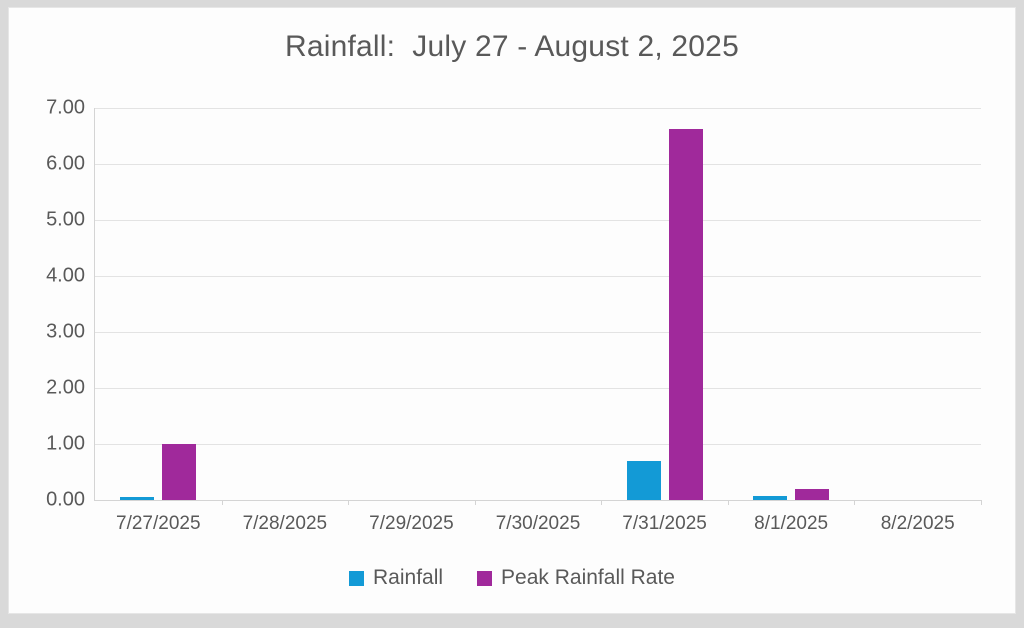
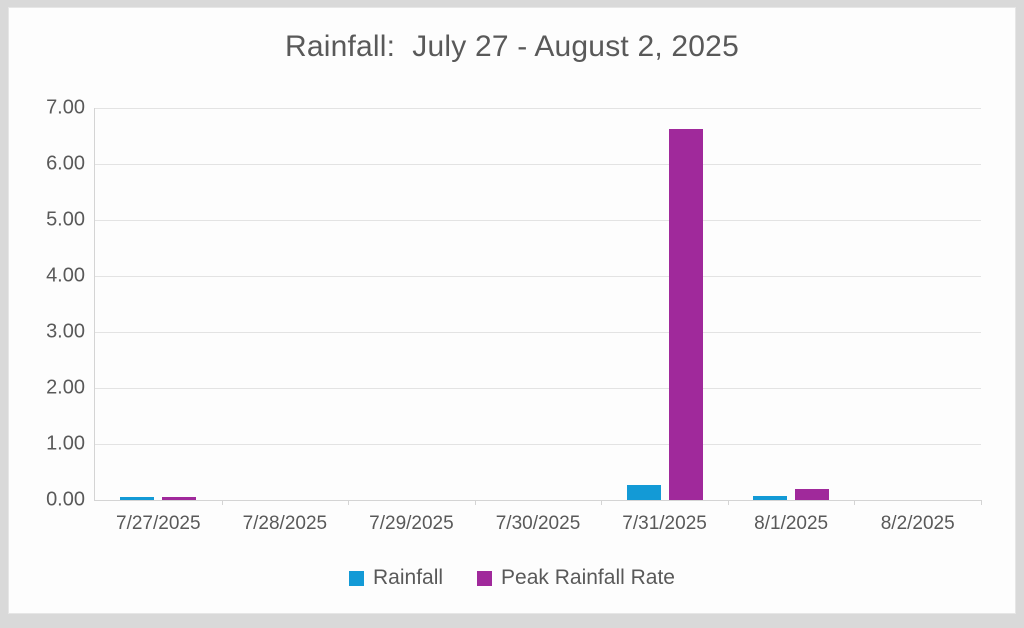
Peak Rainfall Rate/7/27/2025: 1.0 -> 0.1
Rainfall/7/31/2025: 0.7 -> 0.3
